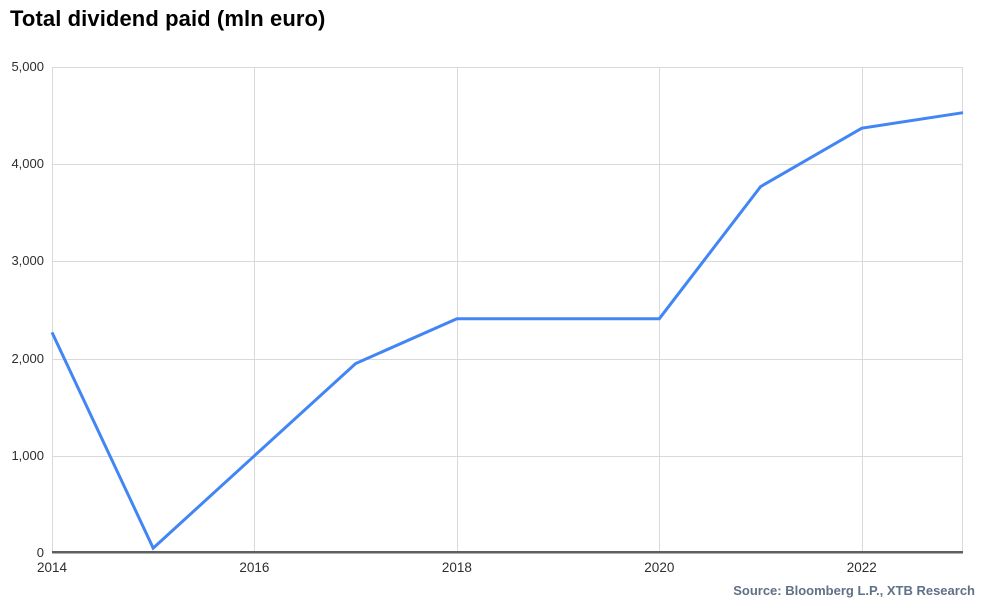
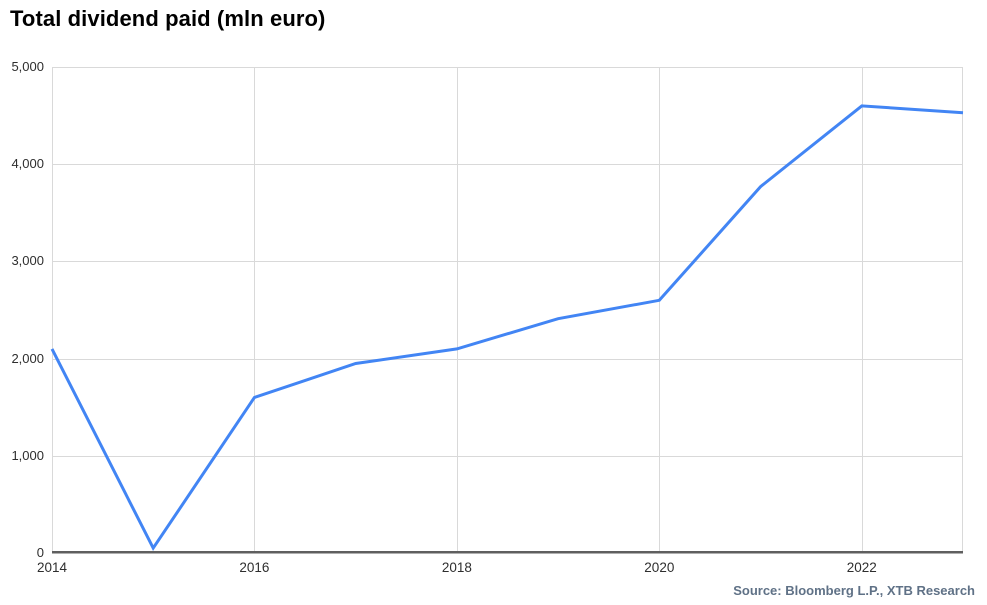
2014: 2300 -> 2100
2016: 1000 -> 1600
2018: 2400 -> 2100
2020: 2400 -> 2600
2022: 4400 -> 4600
